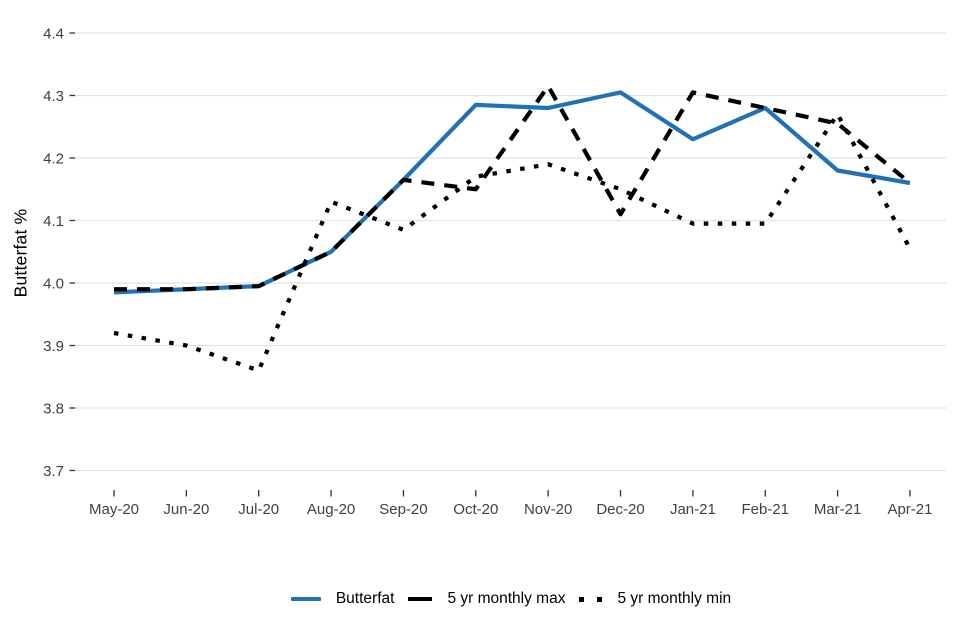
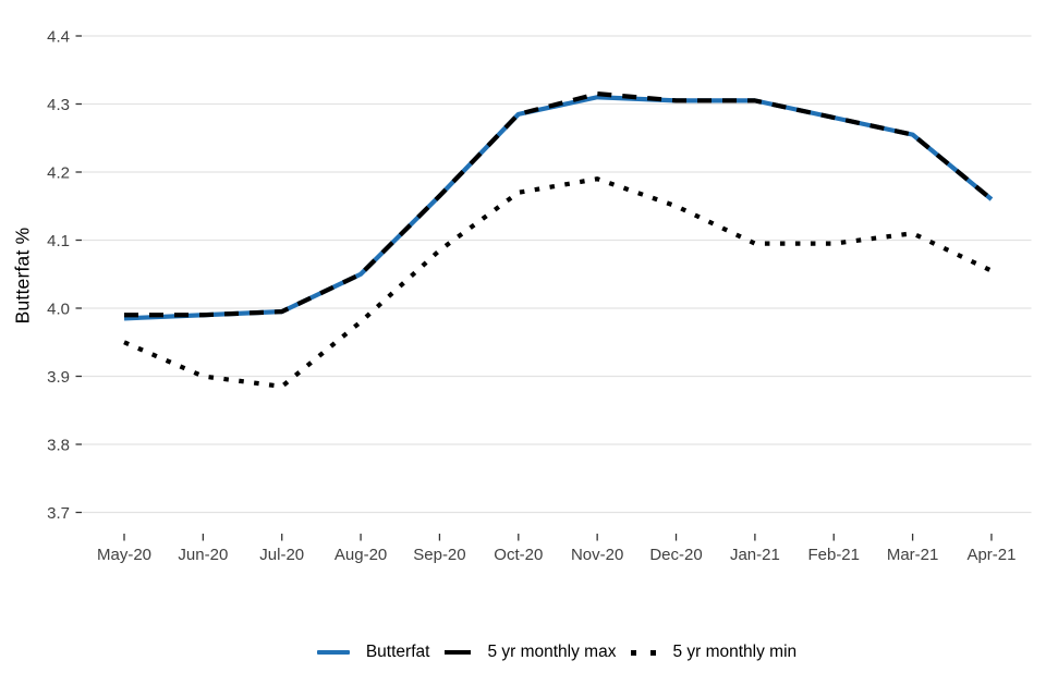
5 yr monthly min/May-20: 3.92 -> 3.95
5 yr monthly min/Jul-20: 3.86 -> 3.88
5 yr monthly min/Aug-20: 4.13 -> 3.98
5 yr monthly max/Oct-20: 4.15 -> 4.29
Butterfat/Nov-20: 4.28 -> 4.31
5 yr monthly max/Dec-20: 4.11 -> 4.30
Butterfat/Jan-21: 4.23 -> 4.30
Butterfat/Mar-21: 4.18 -> 4.25
5 yr monthly min/Mar-21: 4.27 -> 4.11
